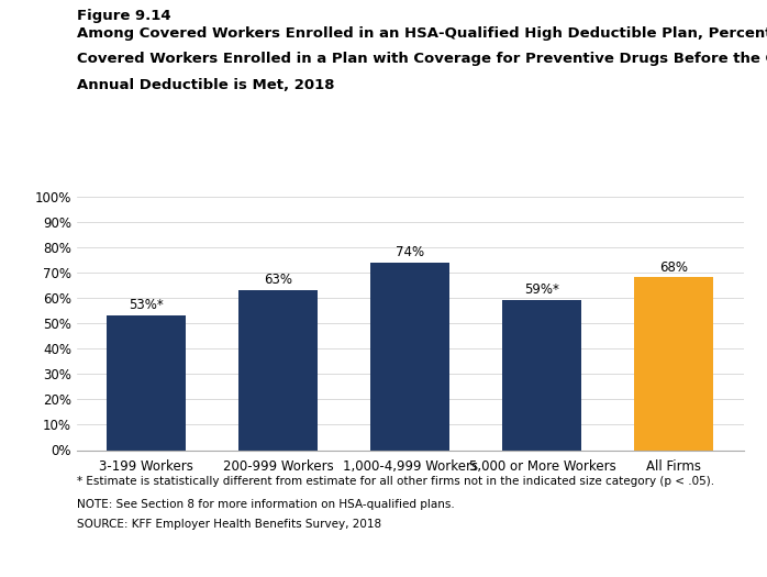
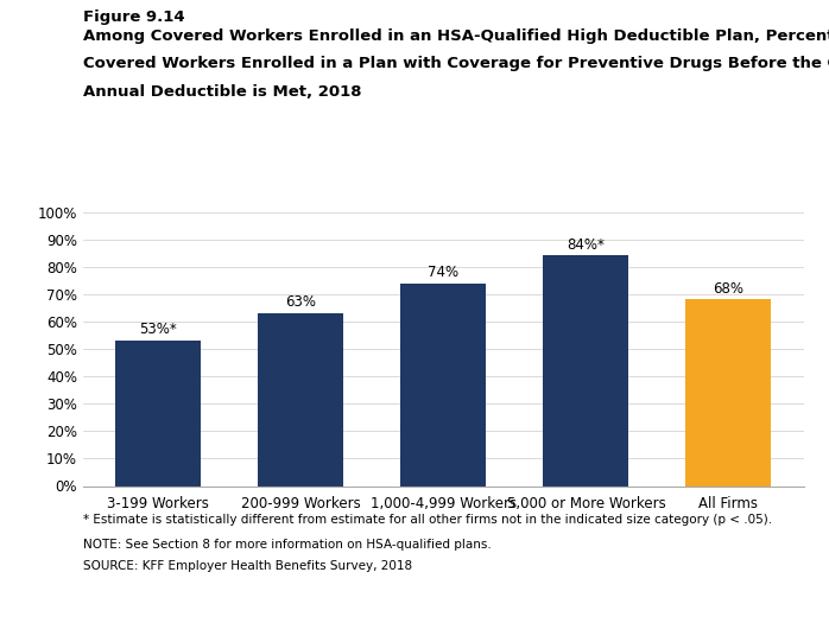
5,000 or More Workers: 59%* -> 84%*
